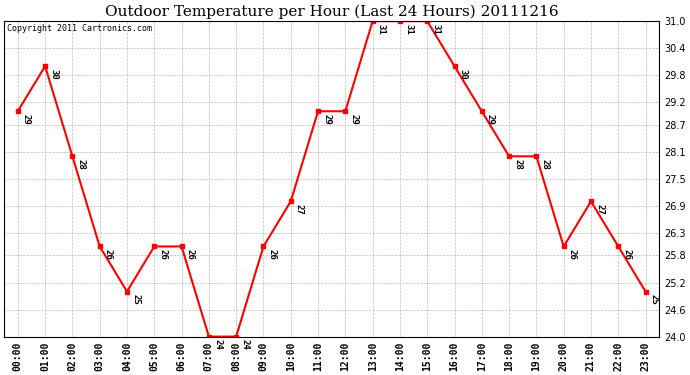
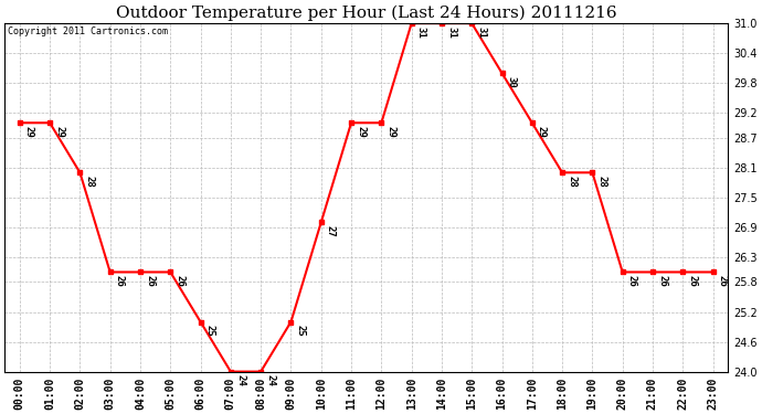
01:00: 30 -> 29
04:00: 25 -> 26
06:00: 26 -> 25
09:00: 26 -> 25
21:00: 27 -> 26
23:00: 25 -> 26
